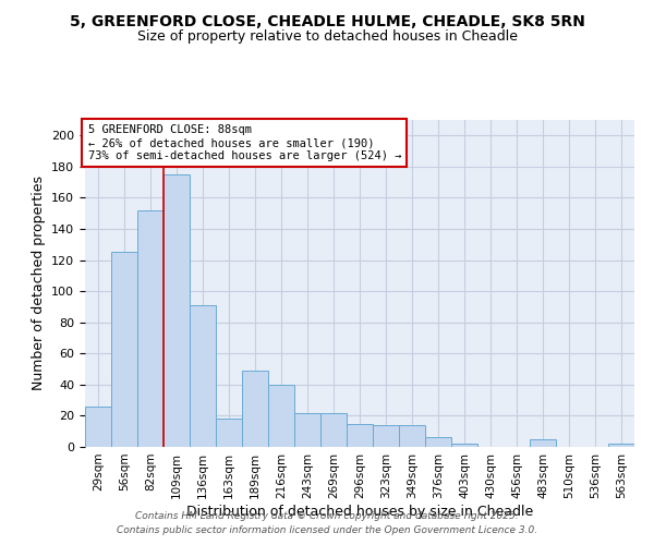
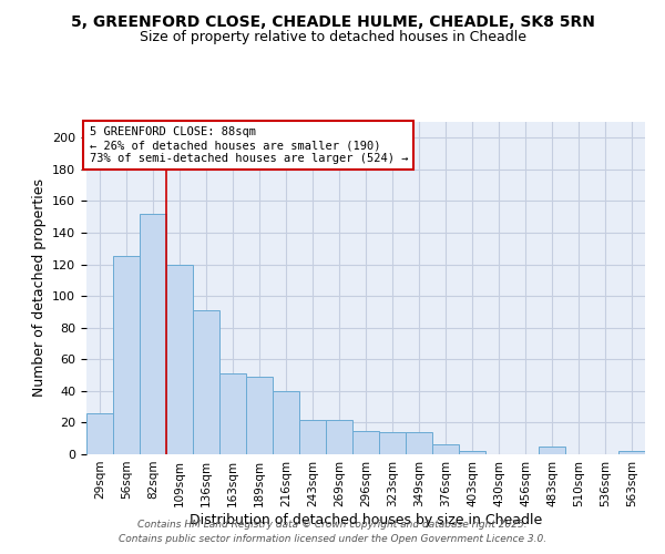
109sqm: 175 -> 120
163sqm: 18 -> 51
